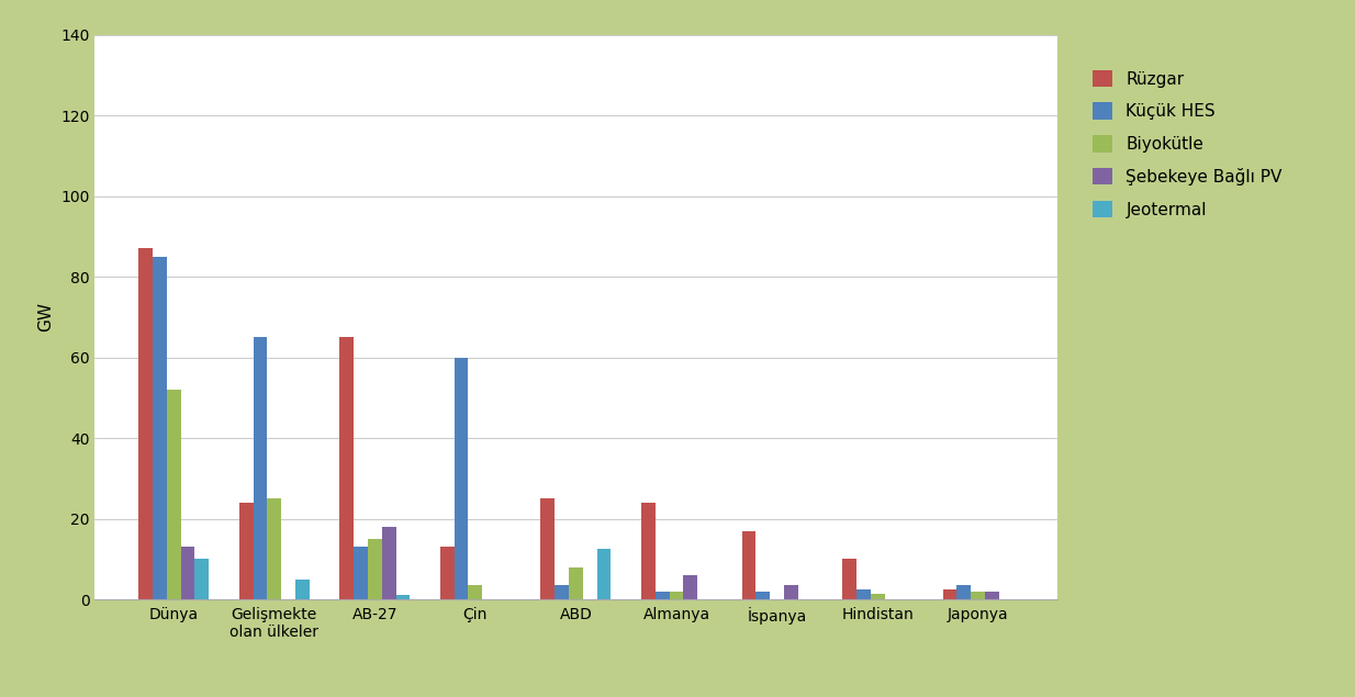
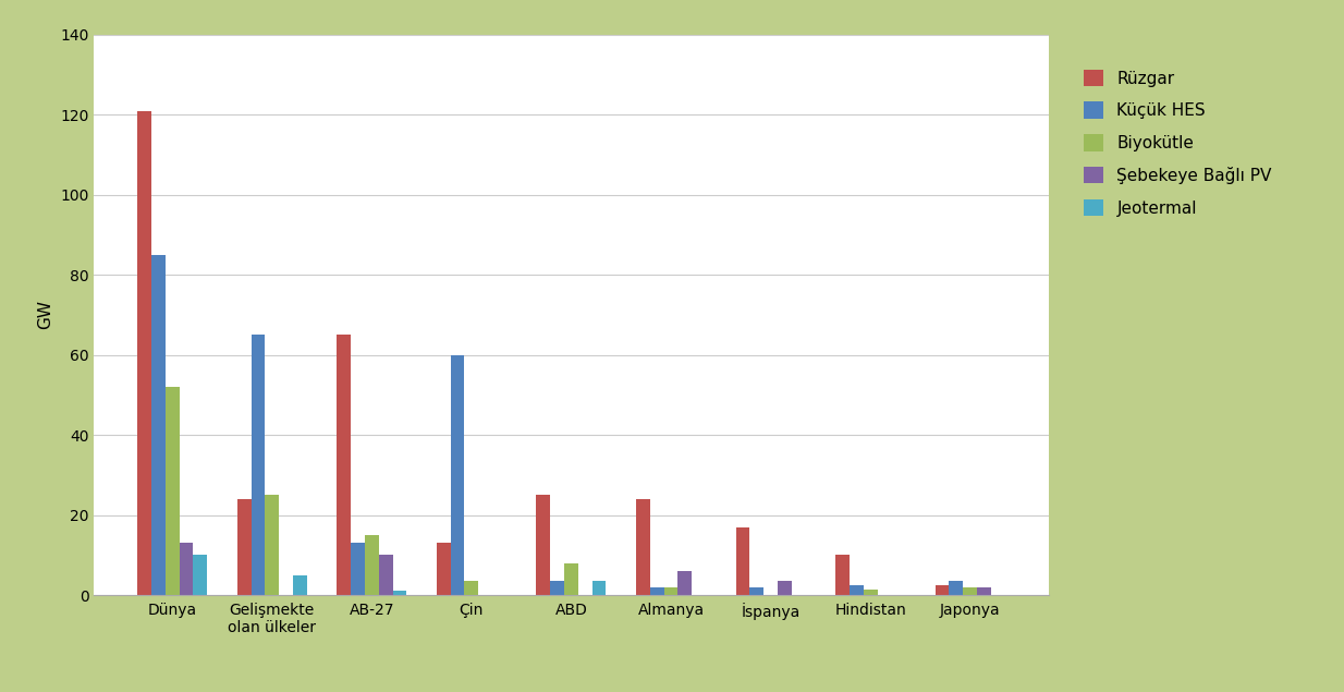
Rüzgar/Dünya: 87.0 -> 121.0
Şebekeye Bağlı PV/AB-27: 18.0 -> 10.0
Jeotermal/ABD: 12.5 -> 3.5
